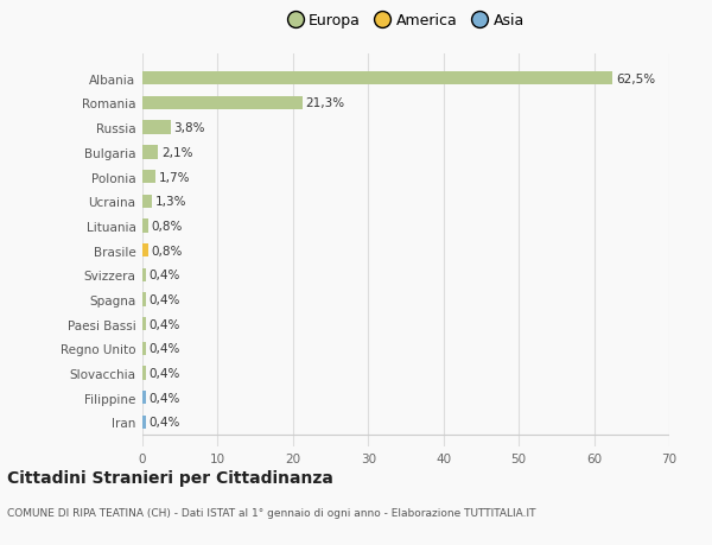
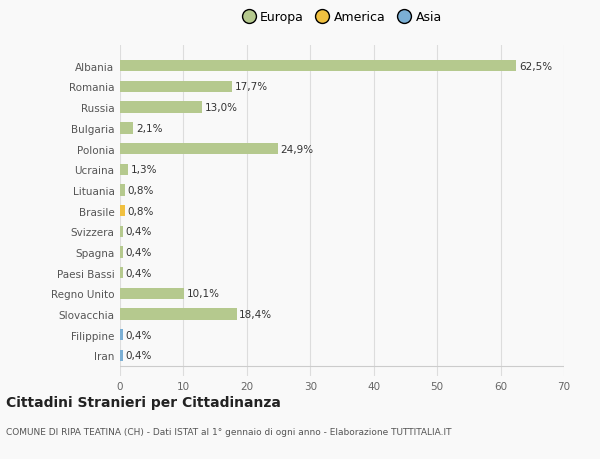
Romania: 21,3% -> 17,7%
Russia: 3,8% -> 13,0%
Polonia: 1,7% -> 24,9%
Regno Unito: 0,4% -> 10,1%
Slovacchia: 0,4% -> 18,4%
